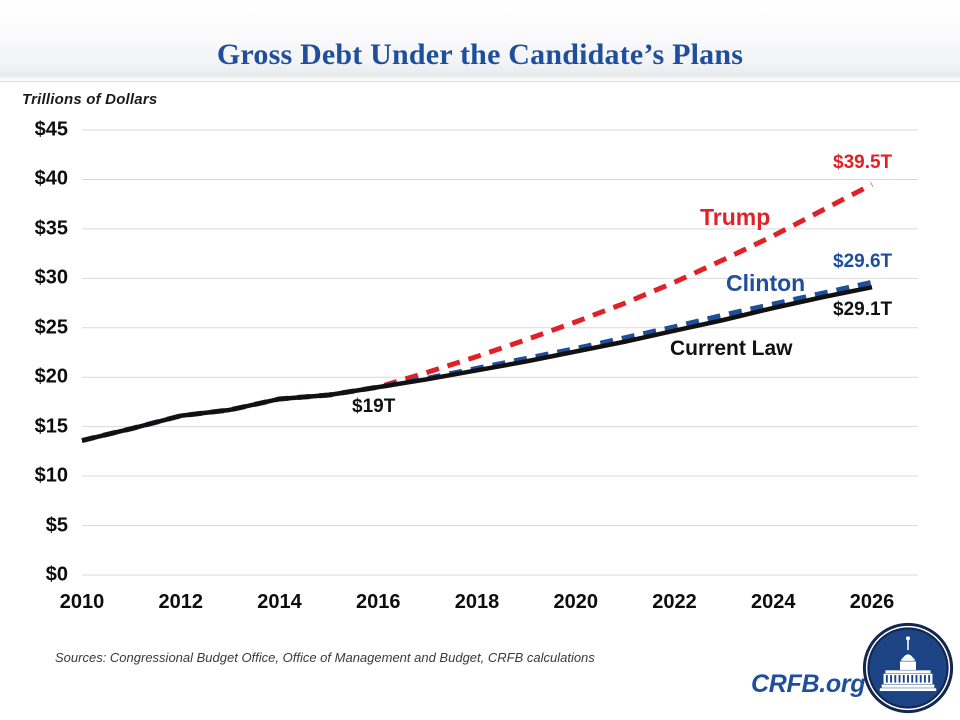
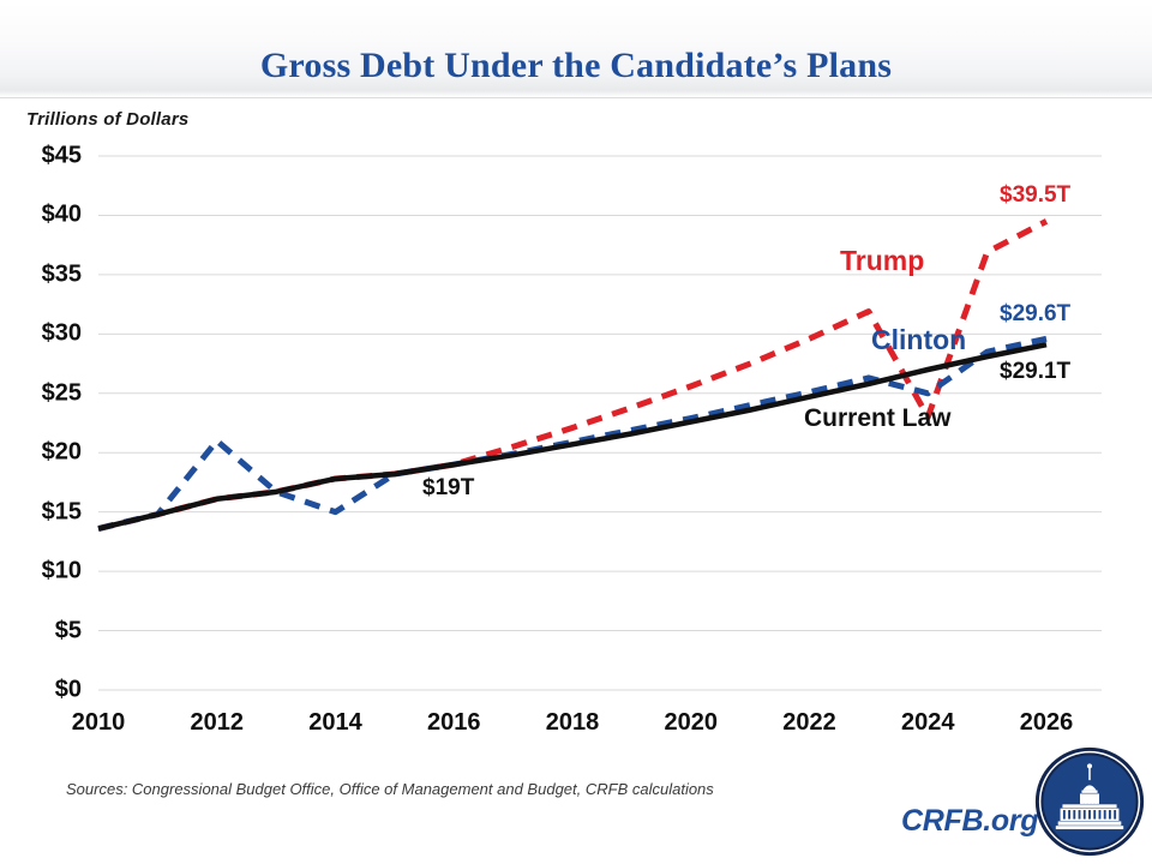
Clinton/2012: $16 -> $21
Clinton/2014: $18 -> $15
Clinton/2024: $27 -> $25
Trump/2024: $34 -> $23
